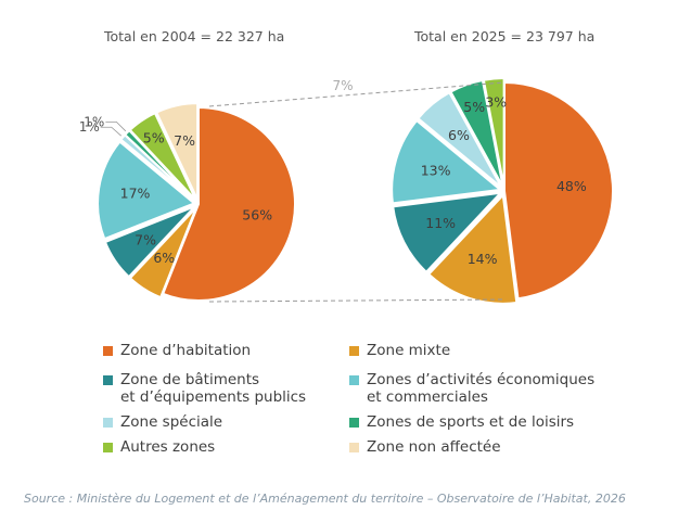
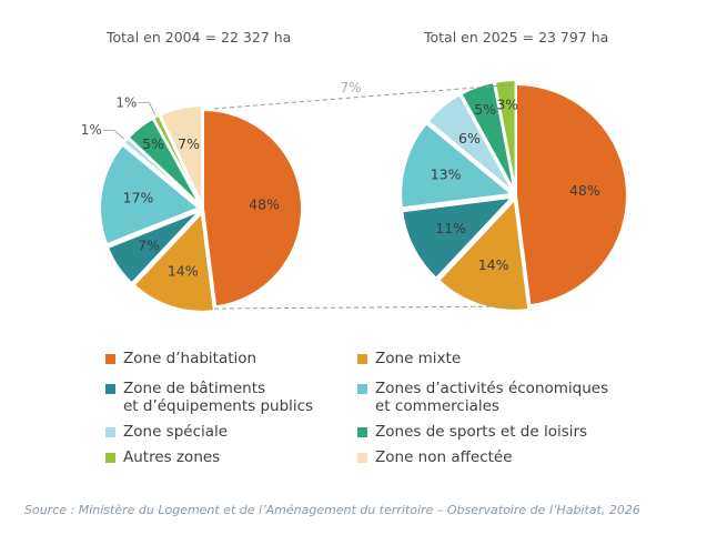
Total en 2004 = 22 327 ha/Zone d’habitation: 56% -> 48%
Total en 2004 = 22 327 ha/Zone mixte: 6% -> 14%
Total en 2004 = 22 327 ha/Zones de sports et de loisirs: 1% -> 5%
Total en 2004 = 22 327 ha/Autres zones: 5% -> 1%
